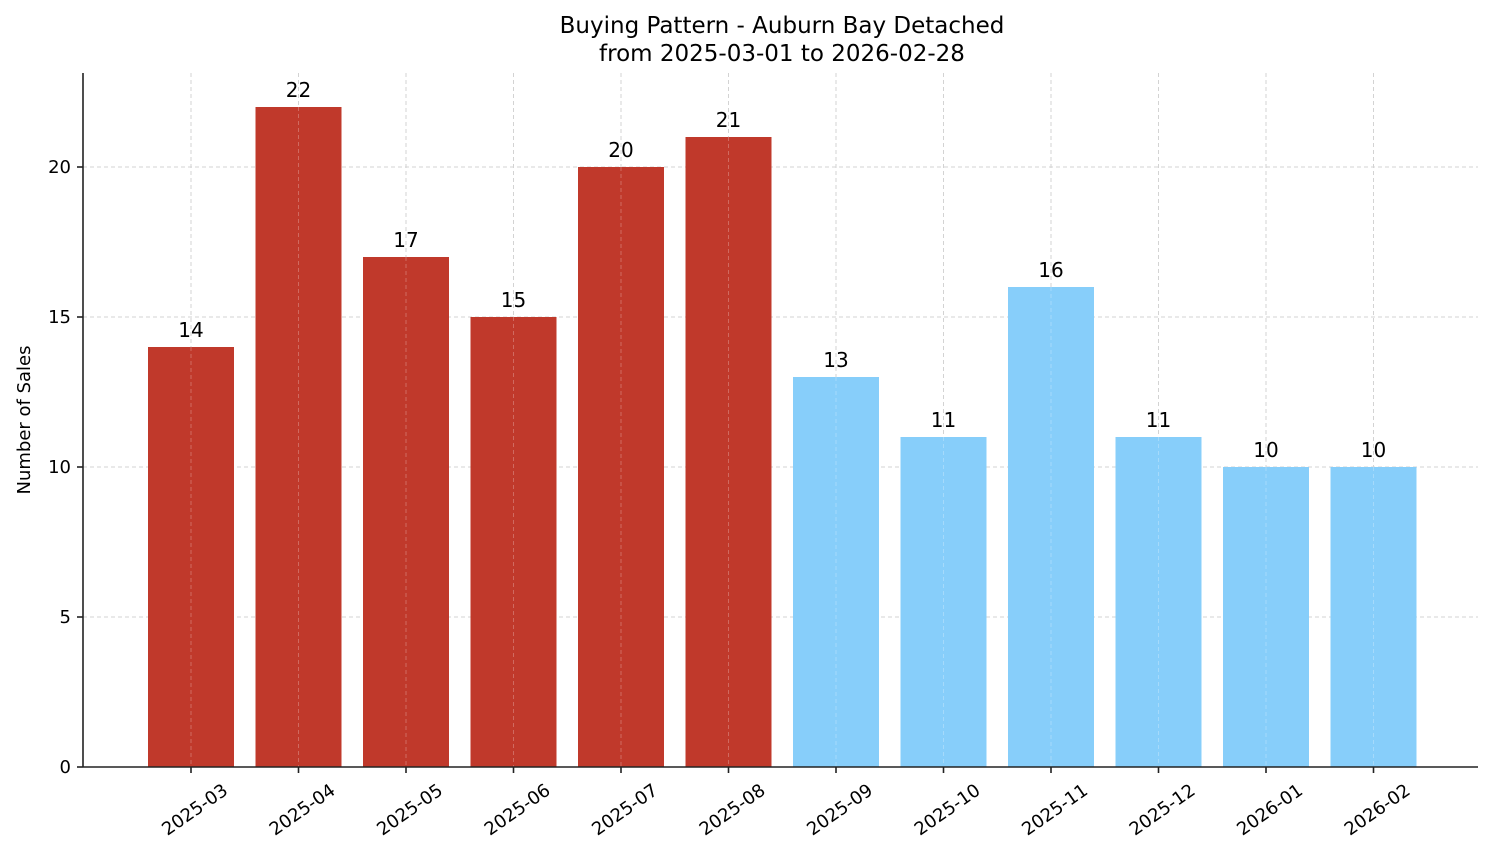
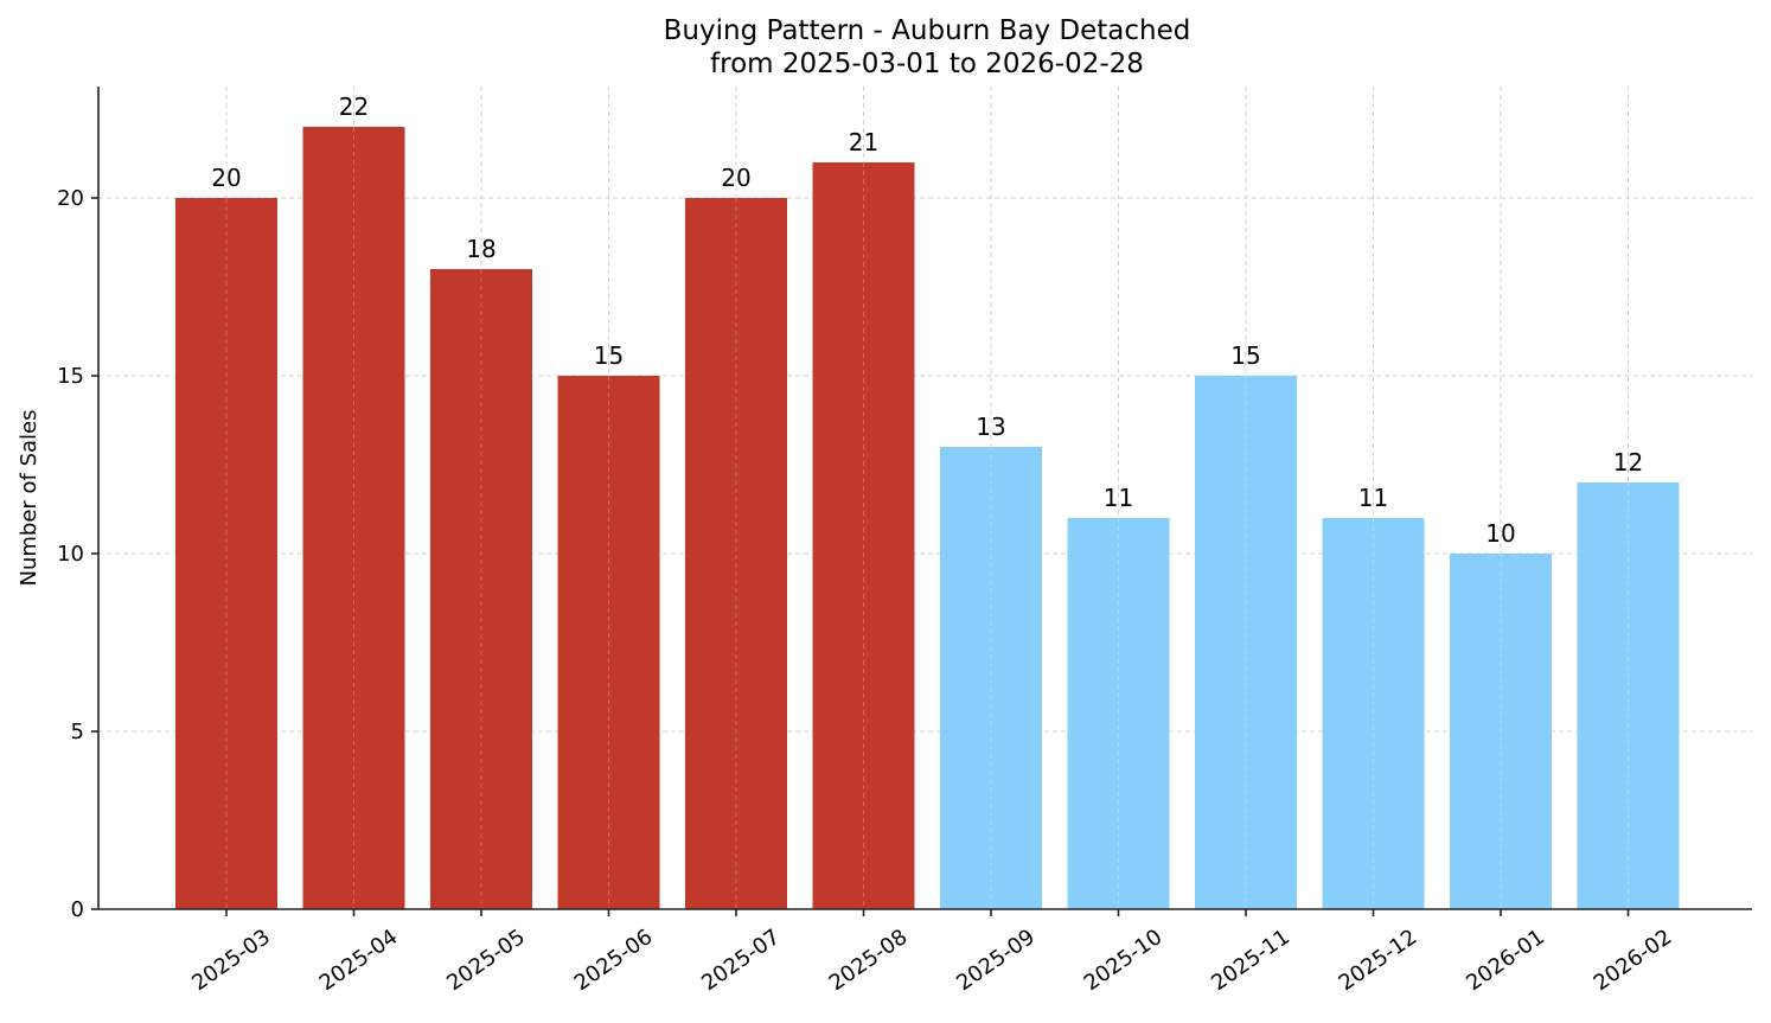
2025-03: 14 -> 20
2025-05: 17 -> 18
2025-11: 16 -> 15
2026-02: 10 -> 12
